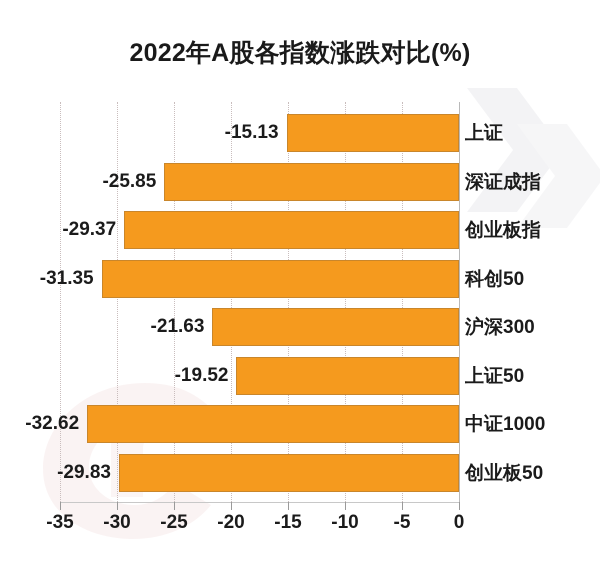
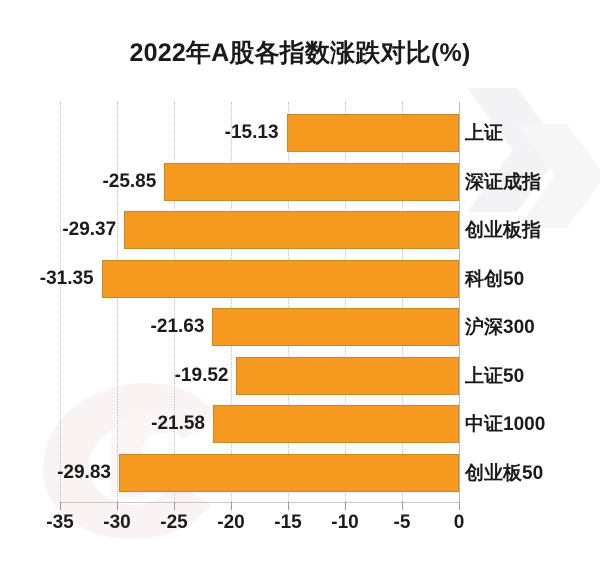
中证1000: -32.62 -> -21.58
